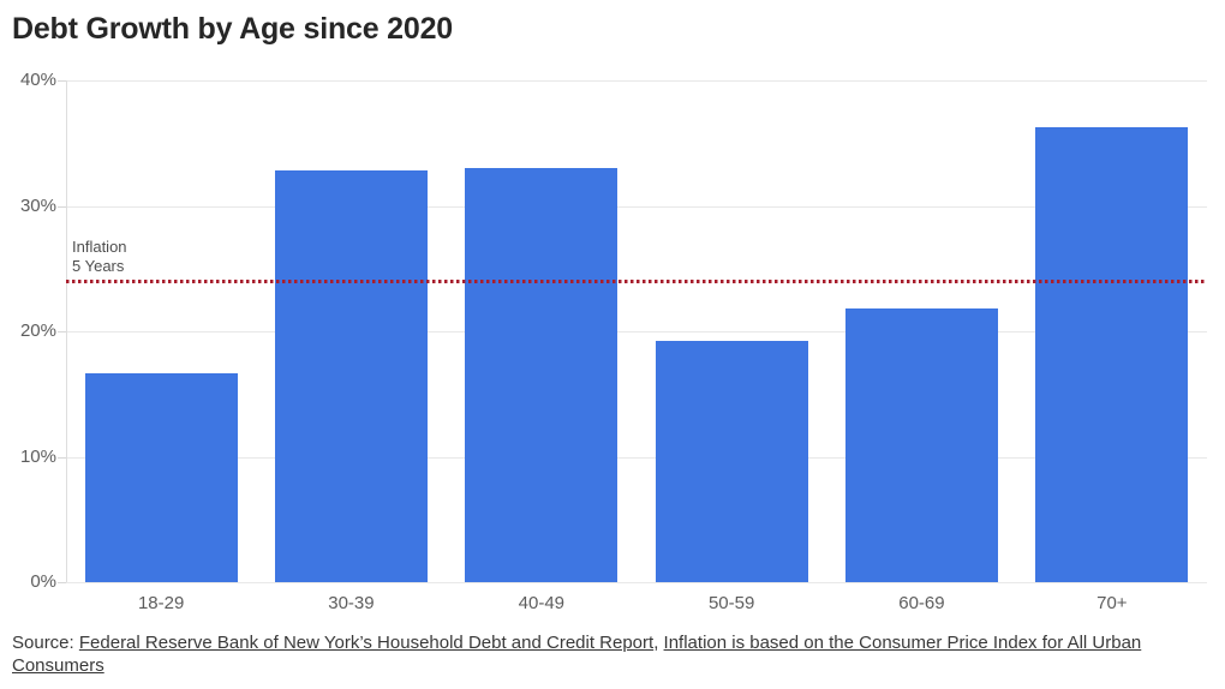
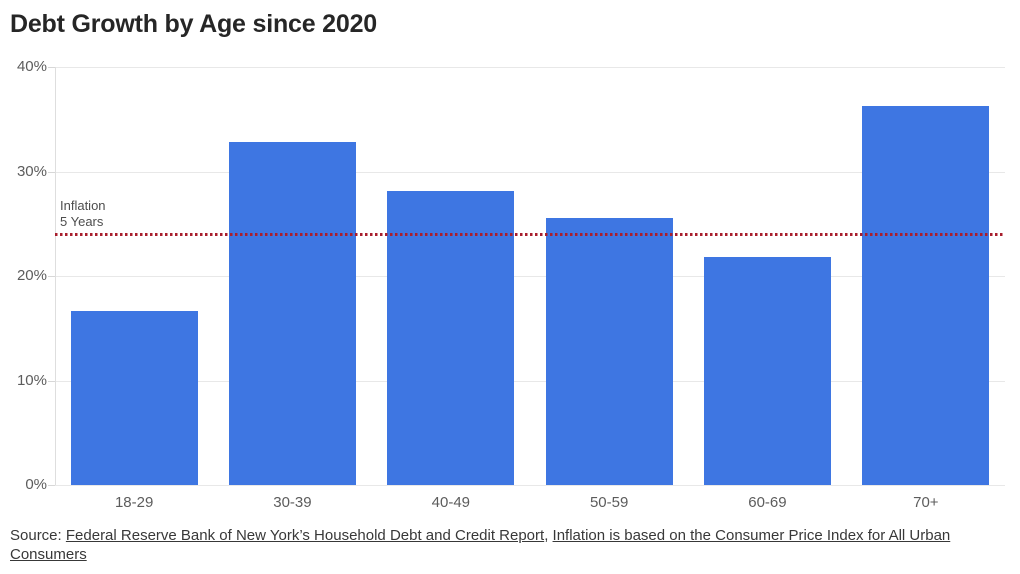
40-49: 33.0% -> 28.1%
50-59: 19.2% -> 25.6%
